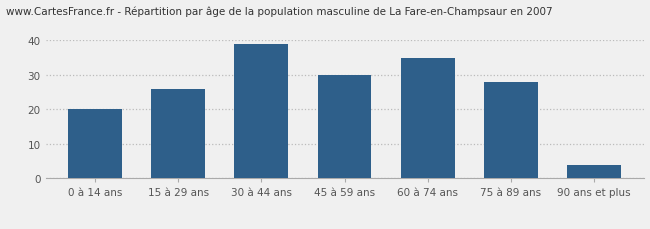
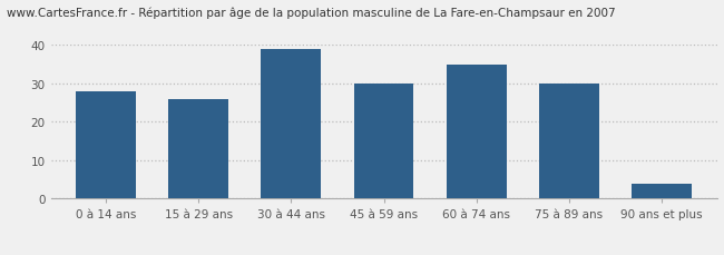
0 à 14 ans: 20 -> 28
75 à 89 ans: 28 -> 30
